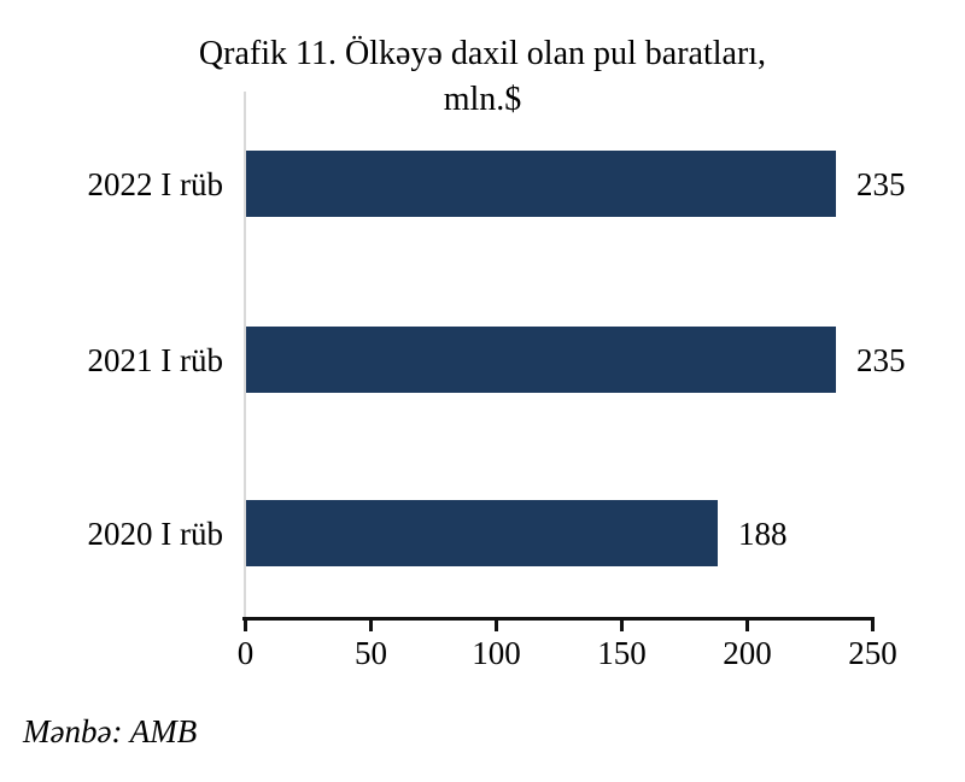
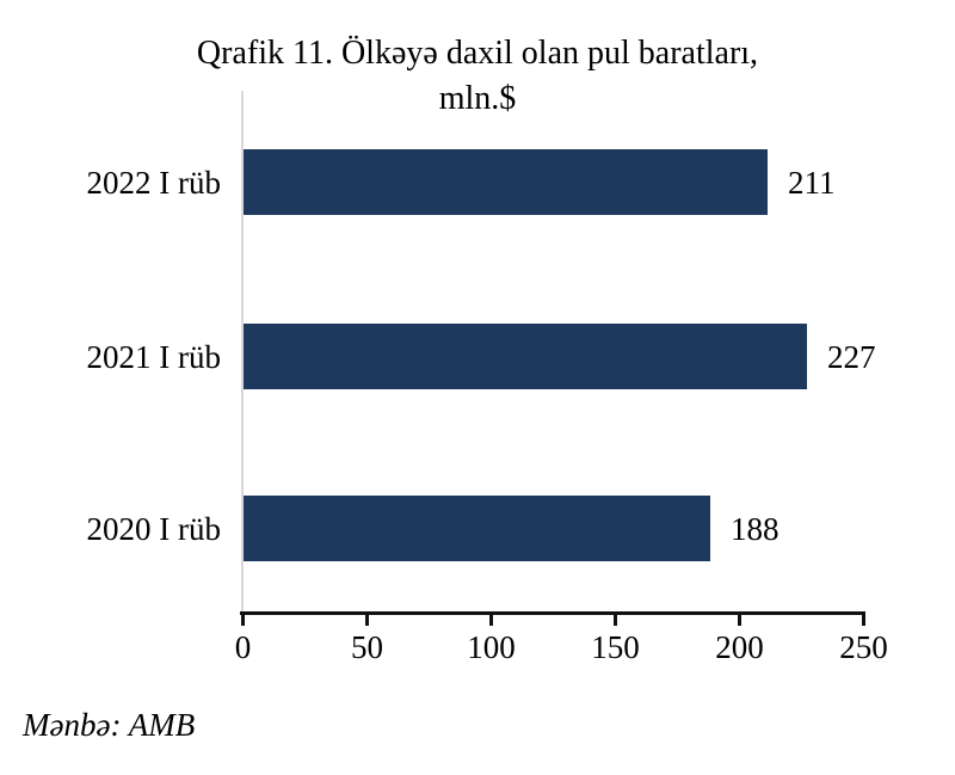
2022 I rüb: 235 -> 211
2021 I rüb: 235 -> 227
